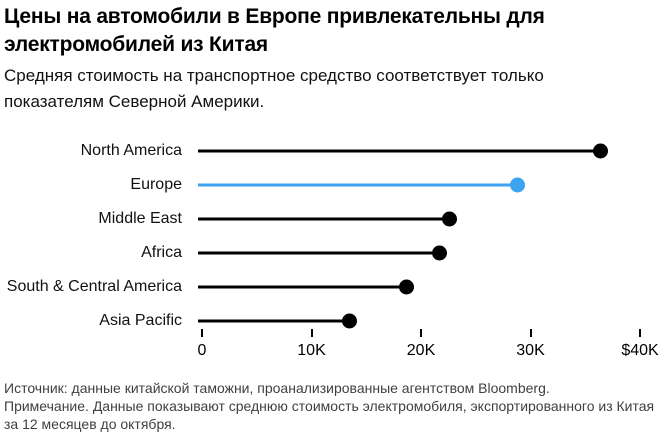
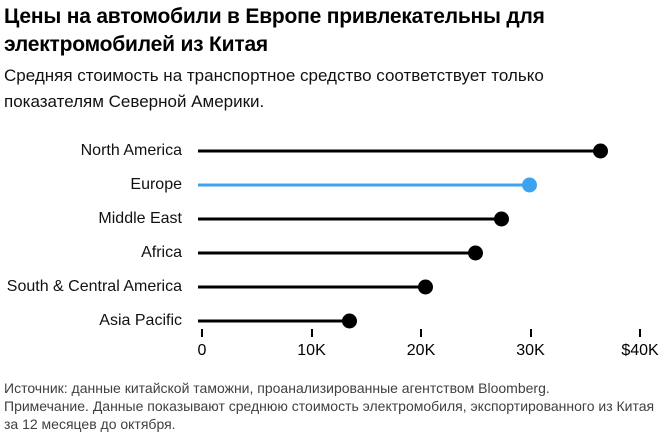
Europe: $28.9K -> $30.0K
Middle East: $22.8K -> $27.5K
Africa: $21.9K -> $25.1K
South & Central America: $18.9K -> $20.6K
